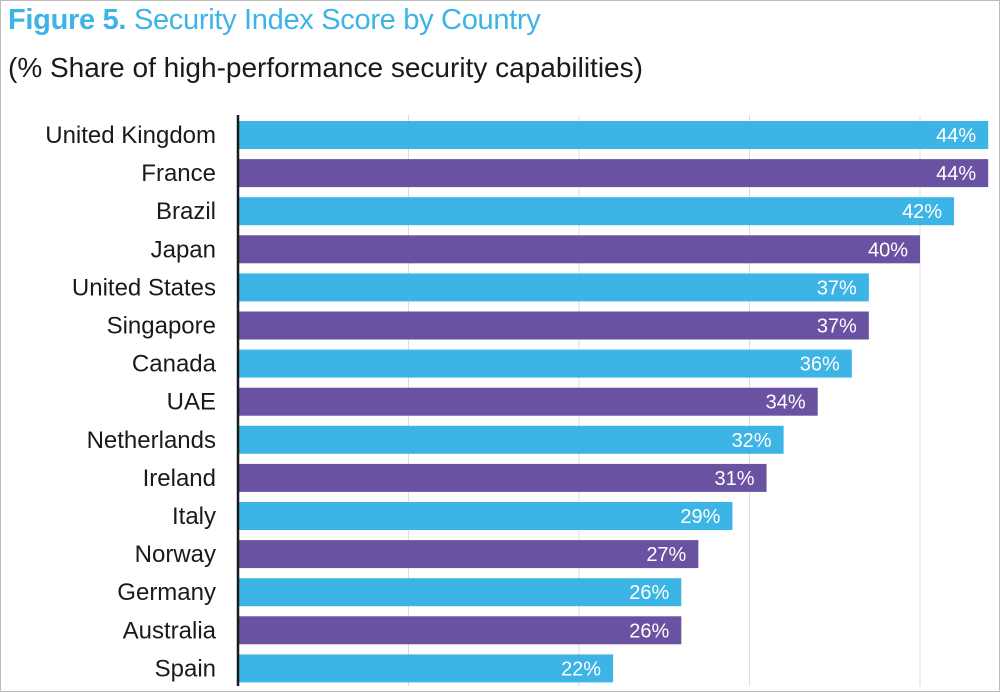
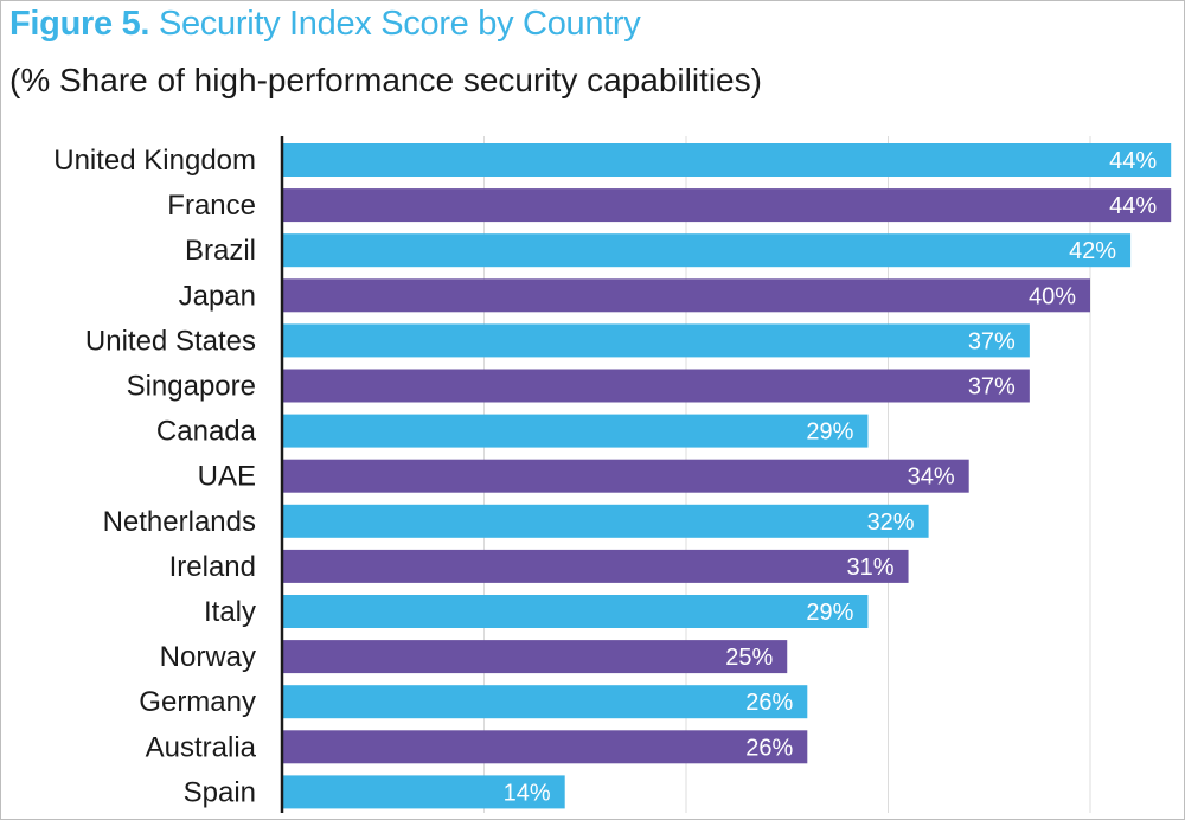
Canada: 36% -> 29%
Norway: 27% -> 25%
Spain: 22% -> 14%
